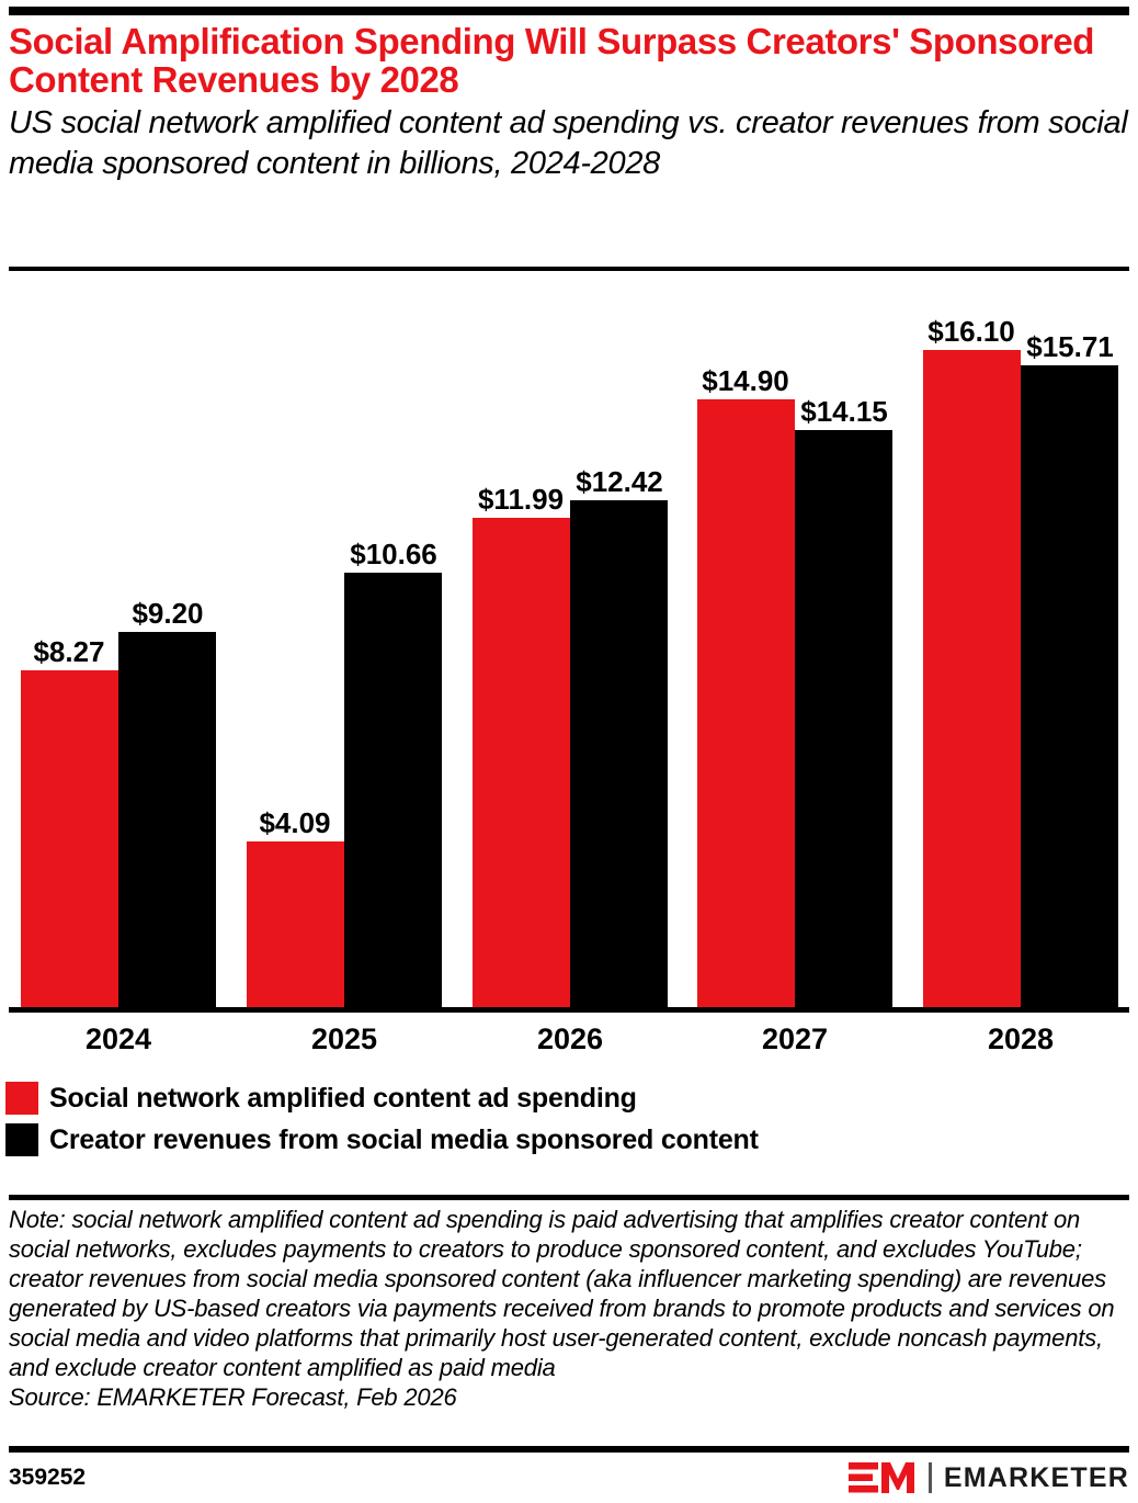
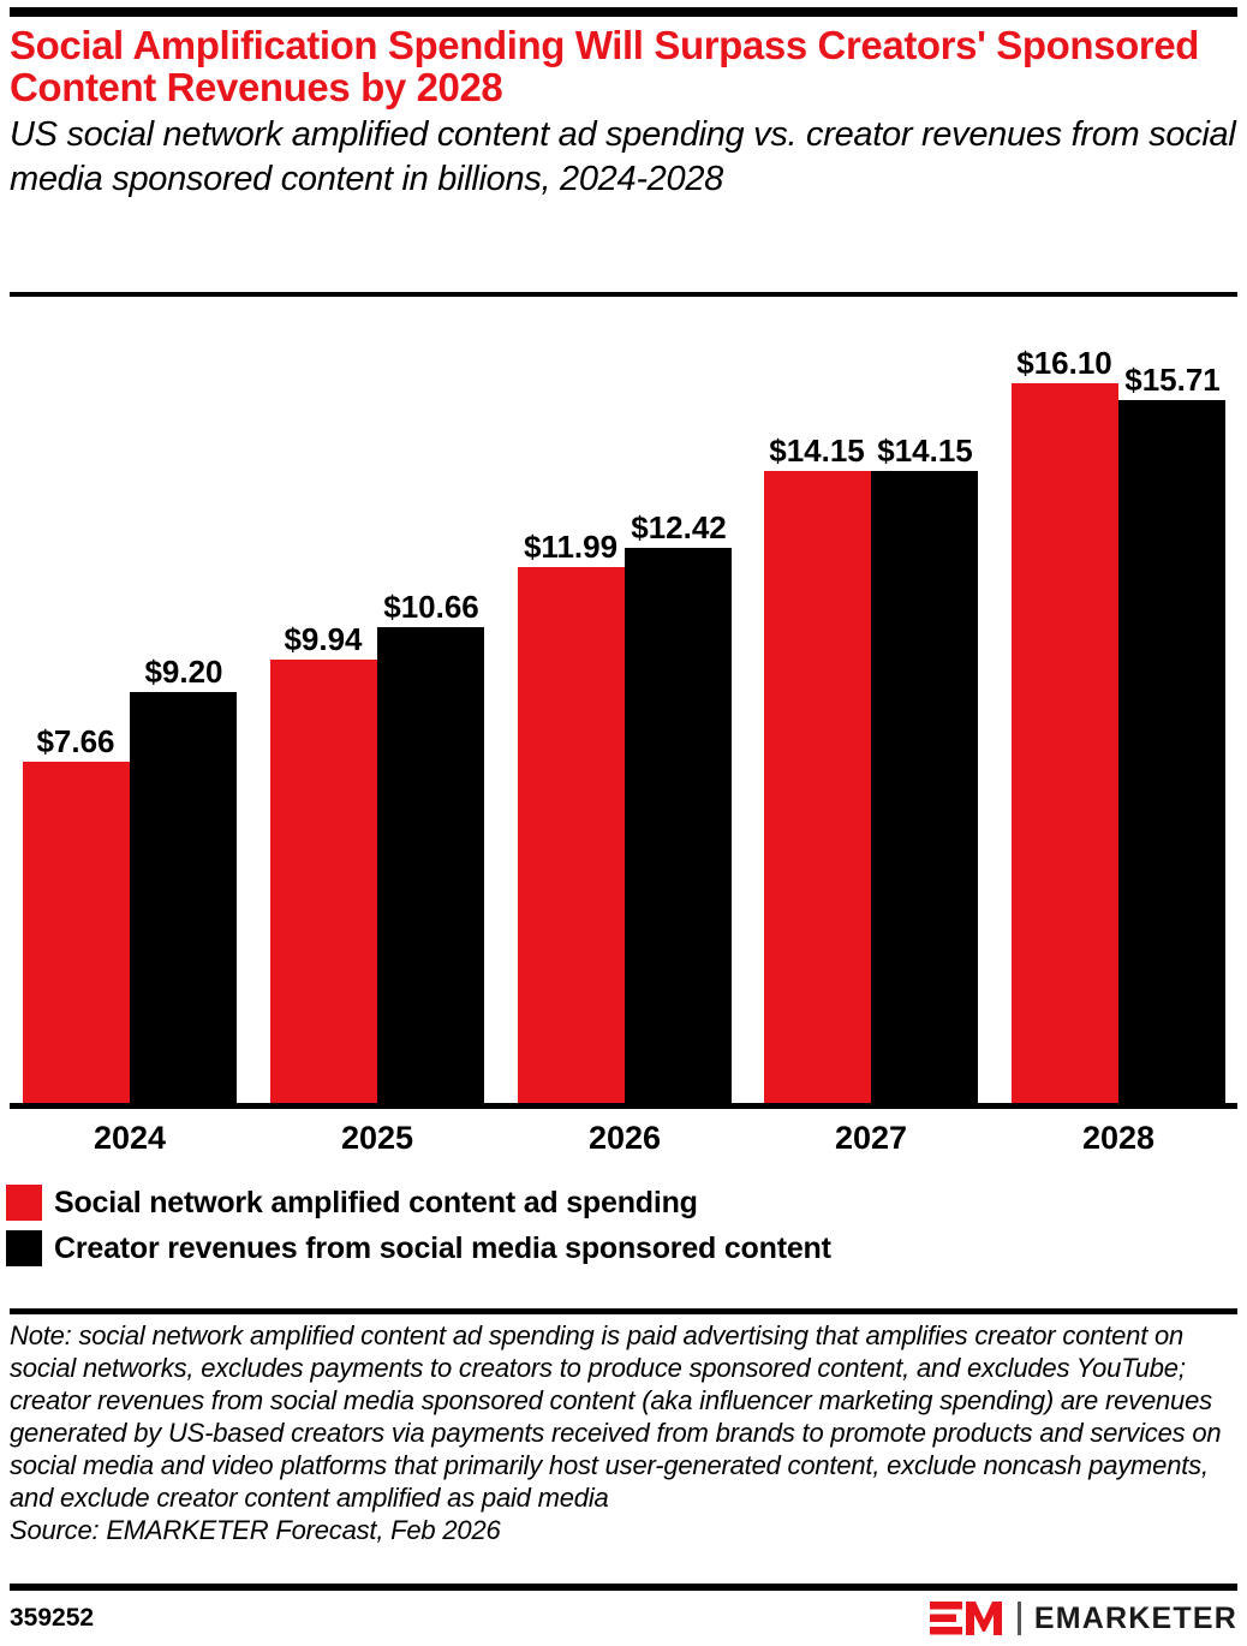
Social network amplified content ad spending/2024: $8.27 -> $7.66
Social network amplified content ad spending/2025: $4.09 -> $9.94
Social network amplified content ad spending/2027: $14.90 -> $14.15
